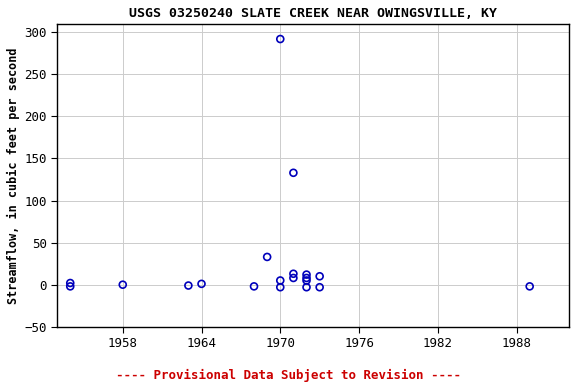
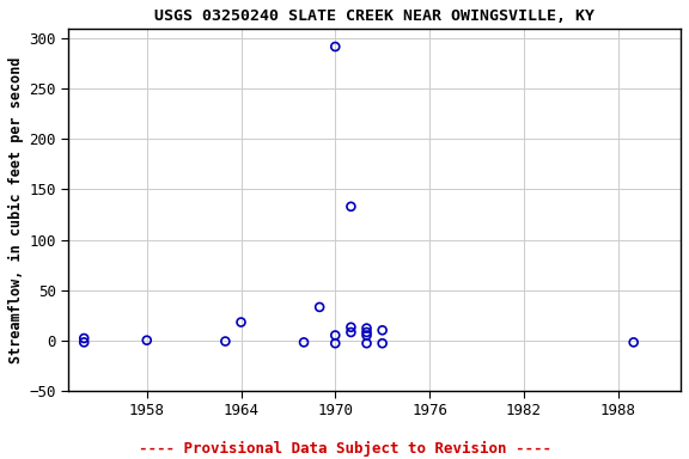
1964: 1 -> 18
